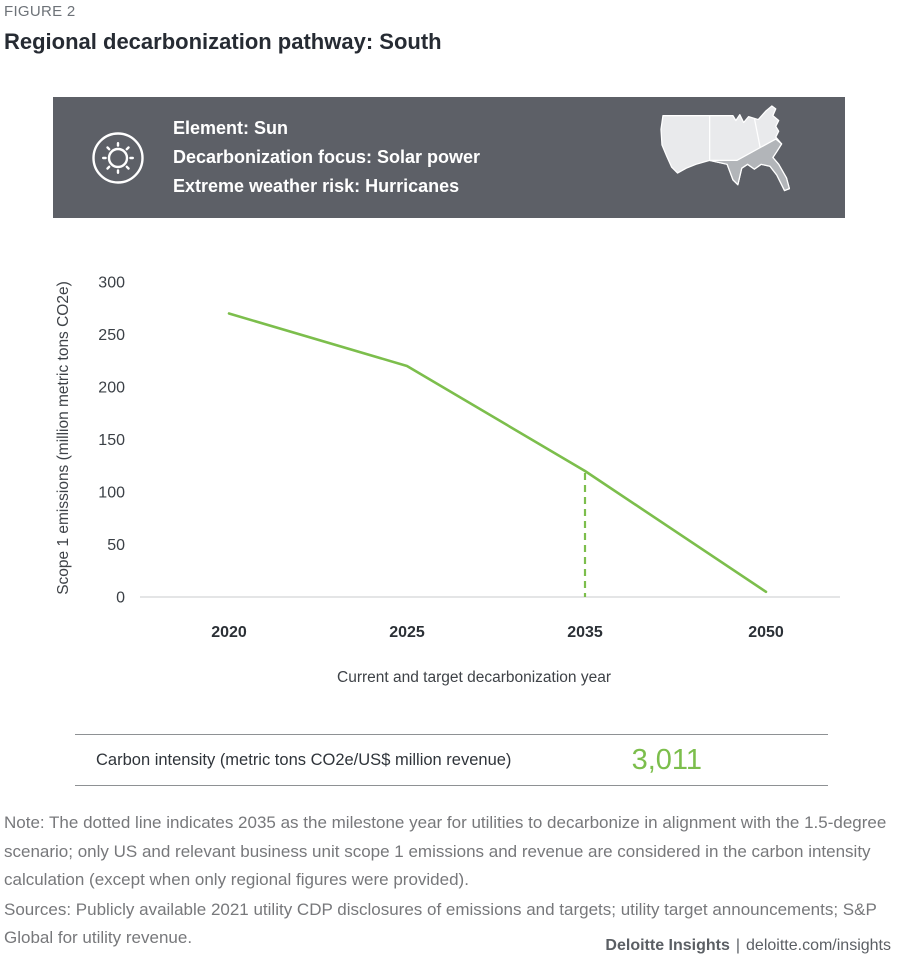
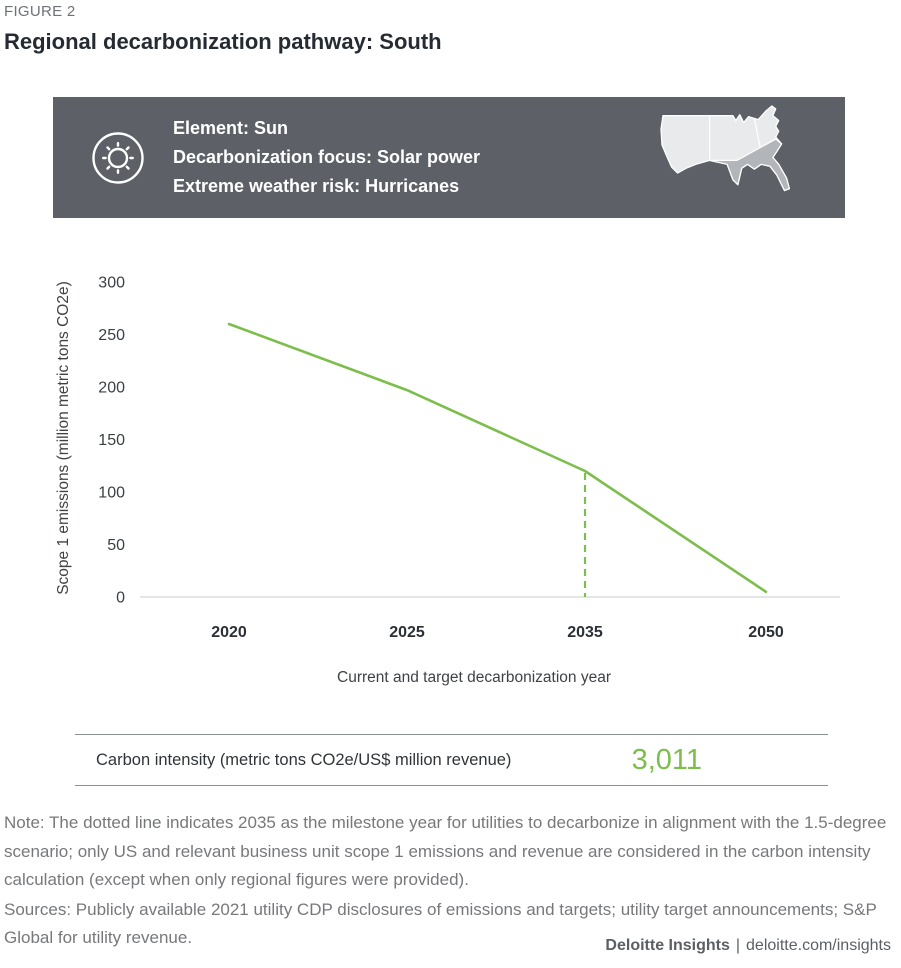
2020: 270 -> 260
2025: 220 -> 197
